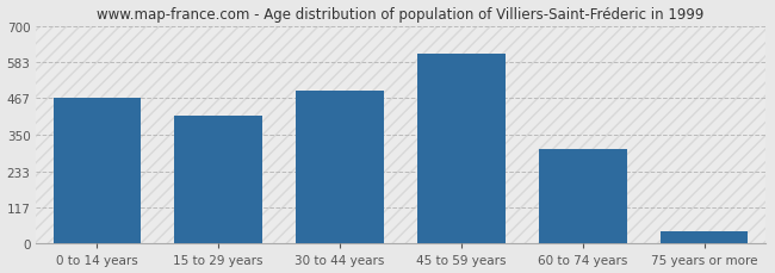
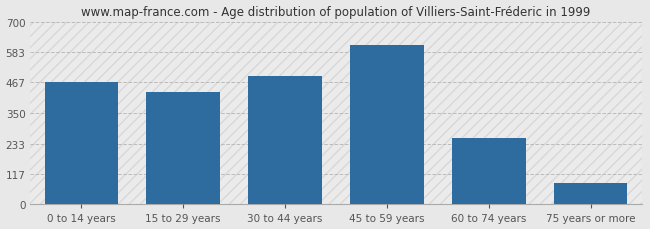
15 to 29 years: 410 -> 432
60 to 74 years: 305 -> 255
75 years or more: 40 -> 82
